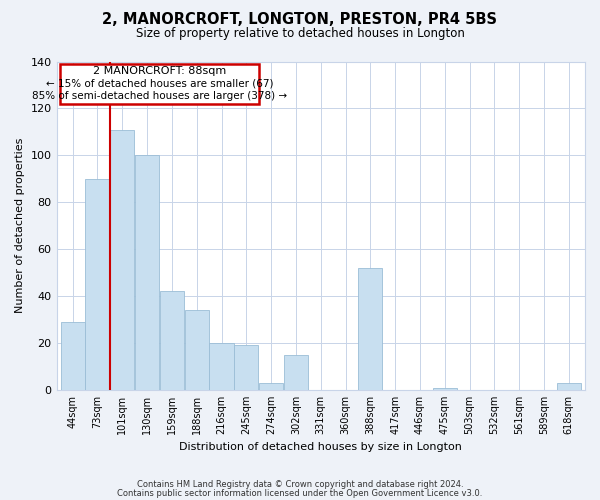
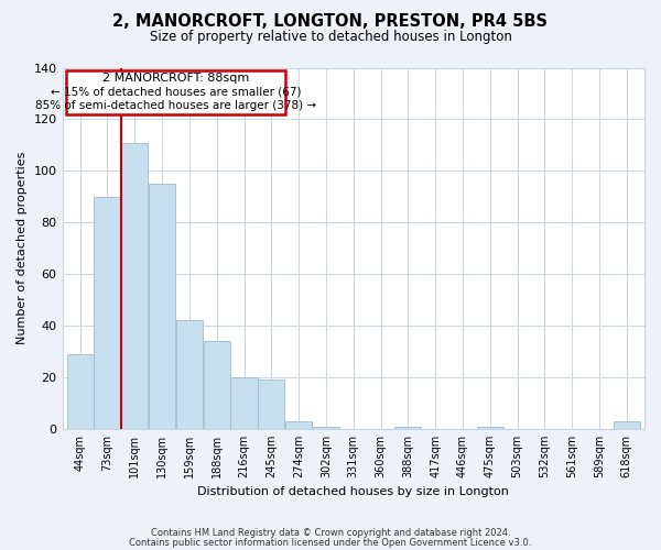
130sqm: 100 -> 95
302sqm: 15 -> 1
388sqm: 52 -> 1
